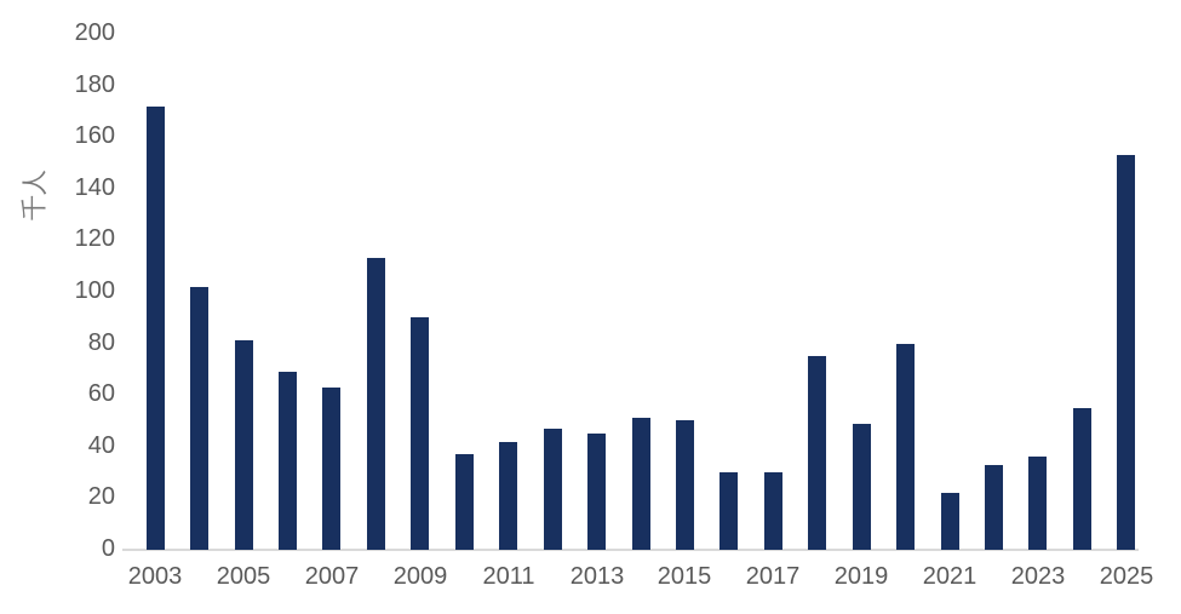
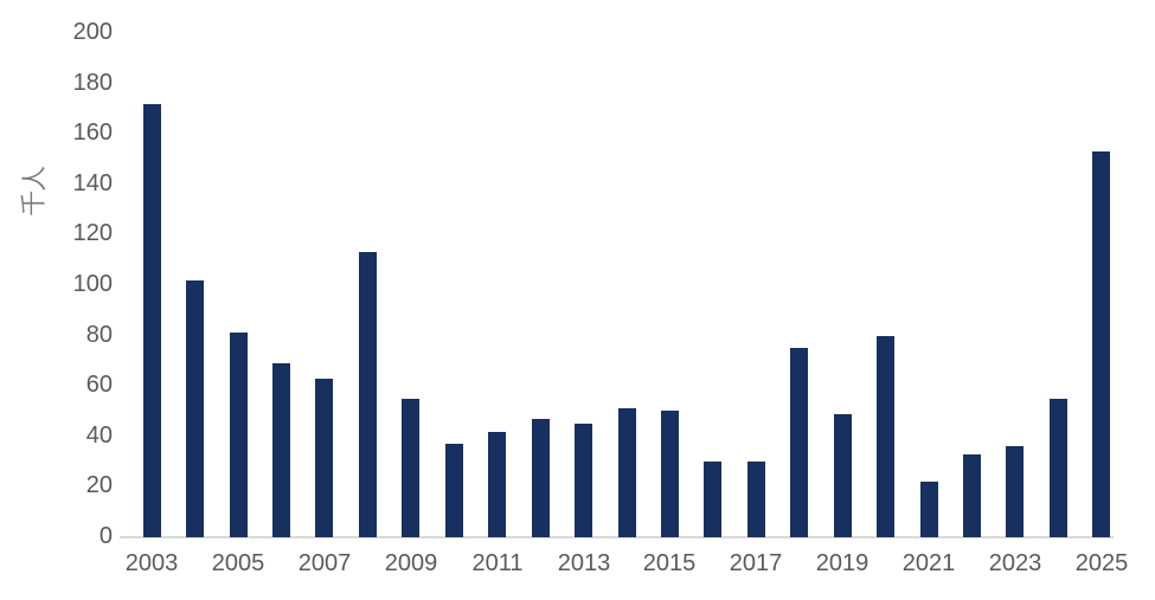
2009: 90 -> 55
